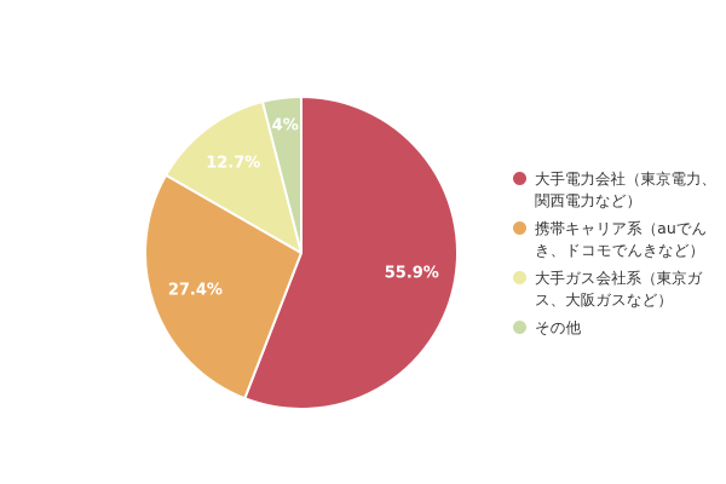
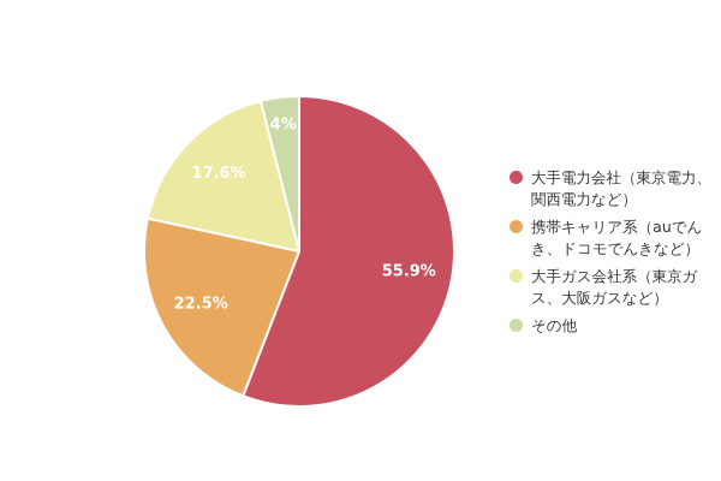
携帯キャリア系（auでんき、ドコモでんきなど）: 27.4% -> 22.5%
大手ガス会社系（東京ガス、大阪ガスなど）: 12.7% -> 17.6%
